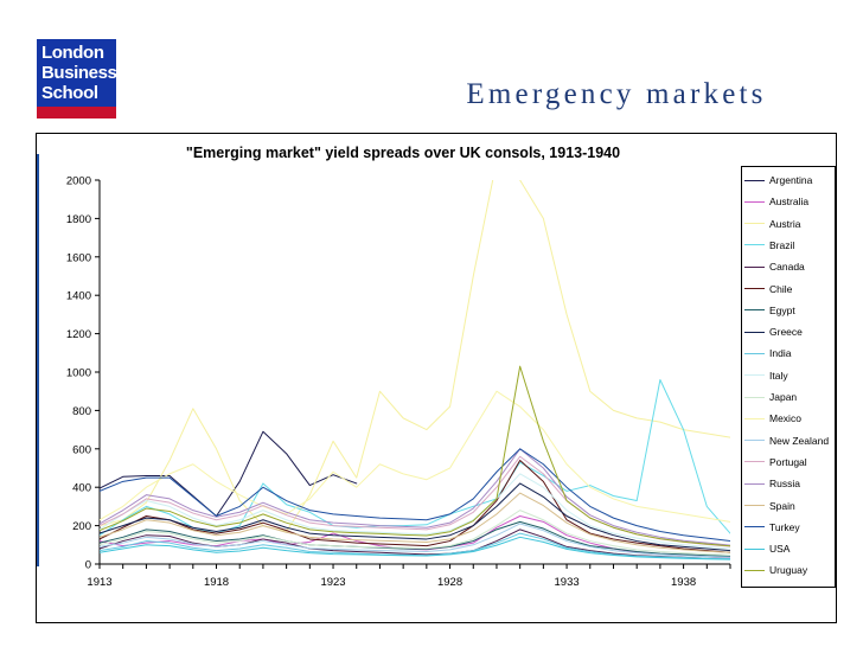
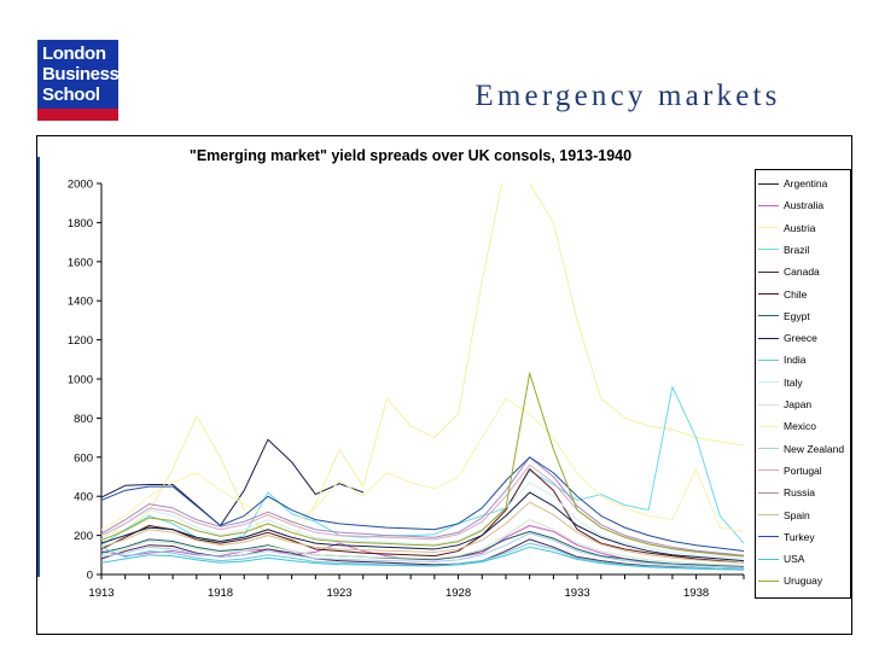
India/1913: 70 -> 140
Mexico/1938: 260 -> 540
